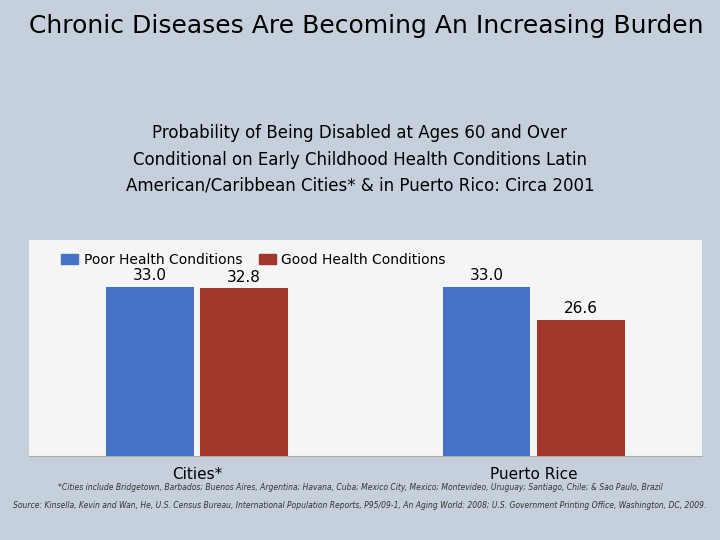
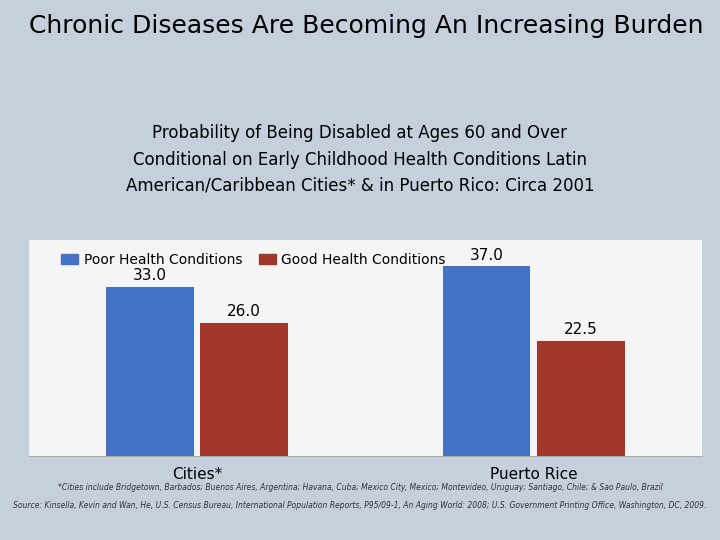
Good Health Conditions/Cities*: 32.8 -> 26.0
Poor Health Conditions/Puerto Rice: 33.0 -> 37.0
Good Health Conditions/Puerto Rice: 26.6 -> 22.5
